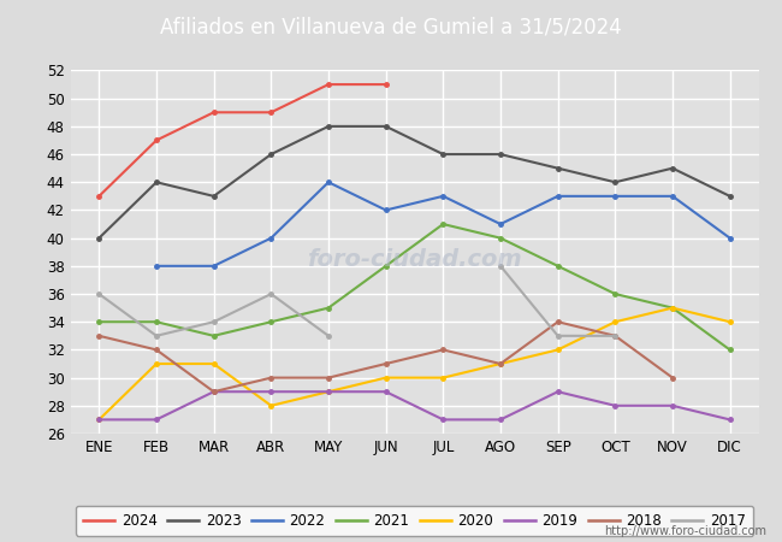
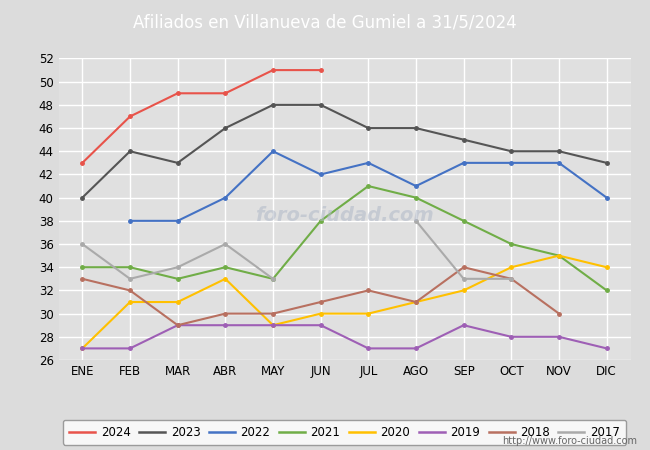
2020/ABR: 28 -> 33
2021/MAY: 35 -> 33
2023/NOV: 45 -> 44
